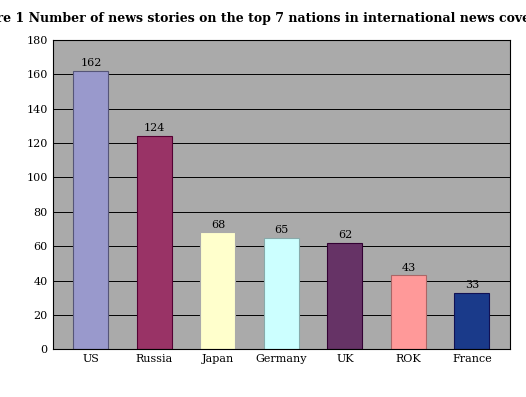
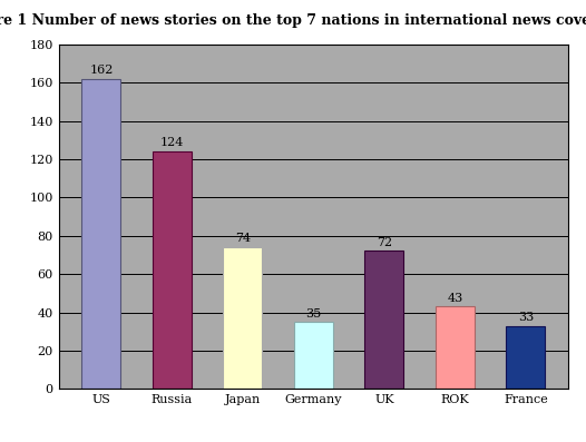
Japan: 68 -> 74
Germany: 65 -> 35
UK: 62 -> 72
